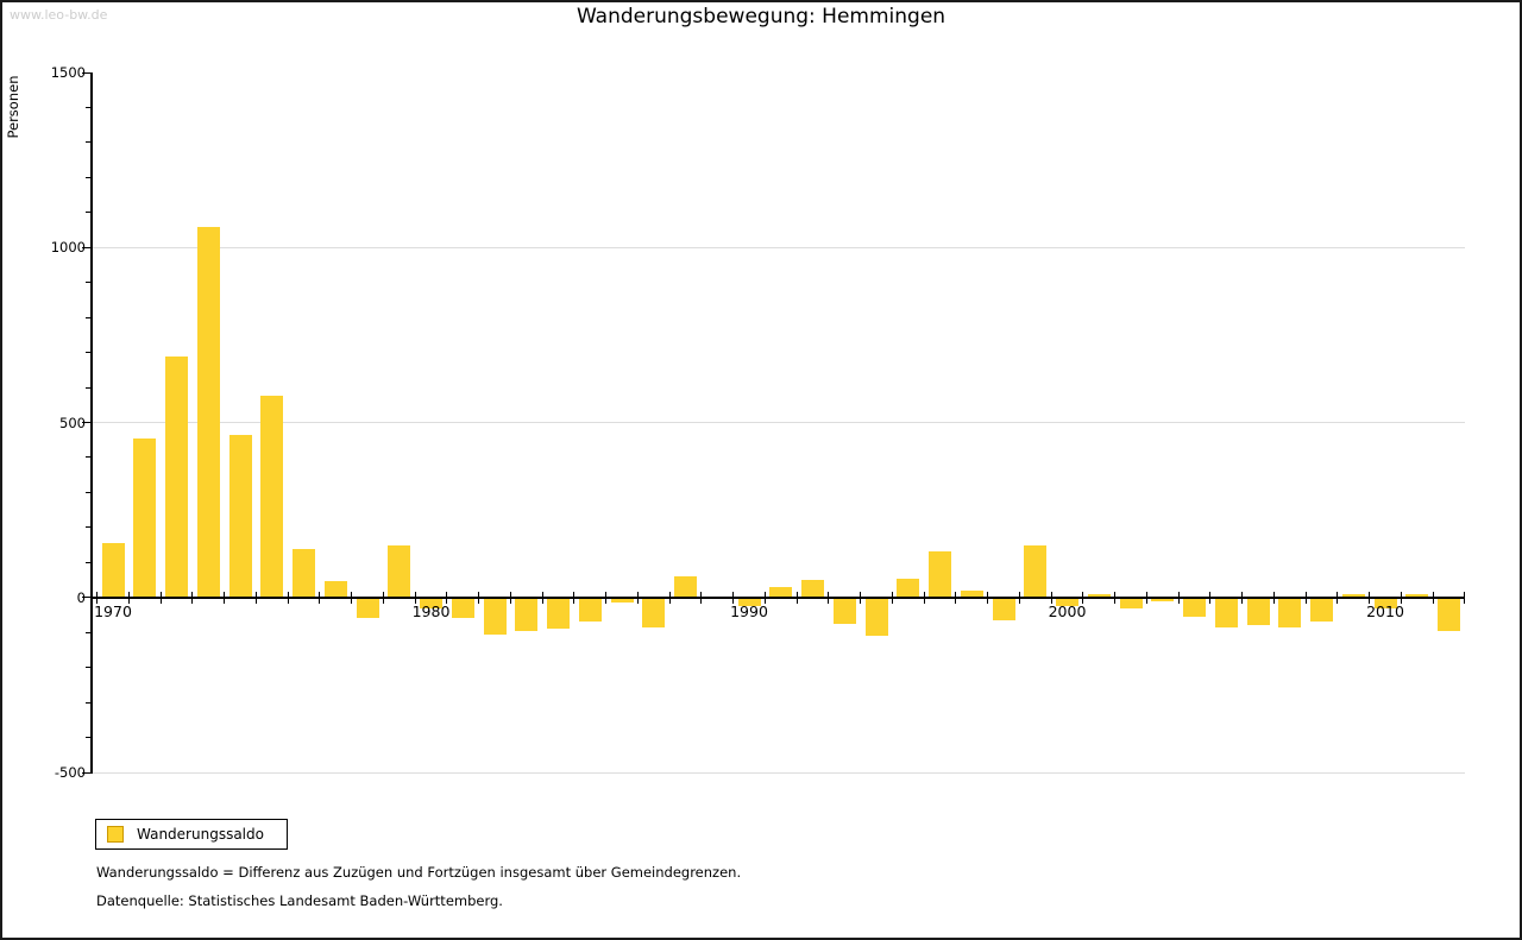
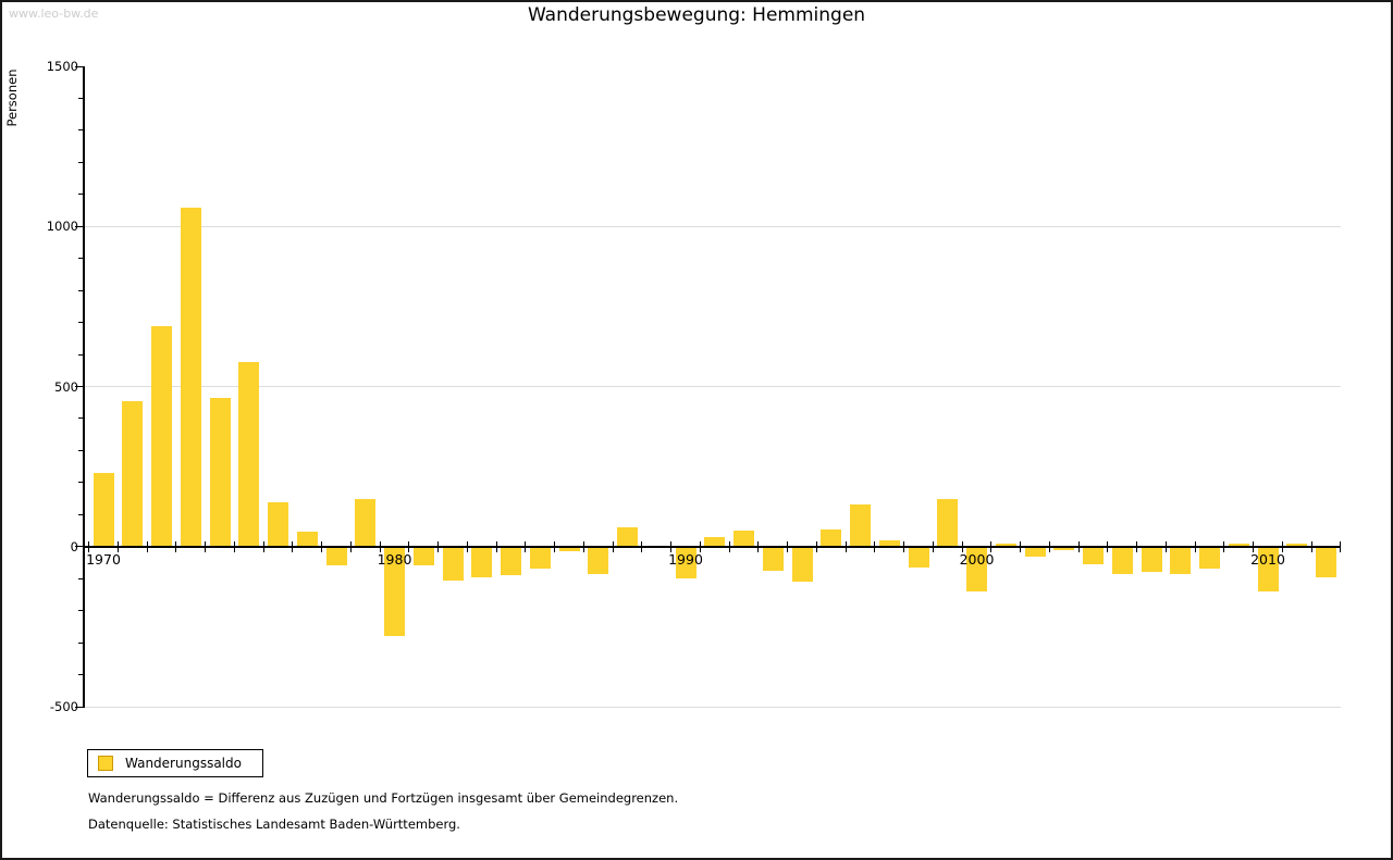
1970: 160 -> 230
1980: -30 -> -280
1990: -20 -> -100
2000: -20 -> -140
2010: -30 -> -140
